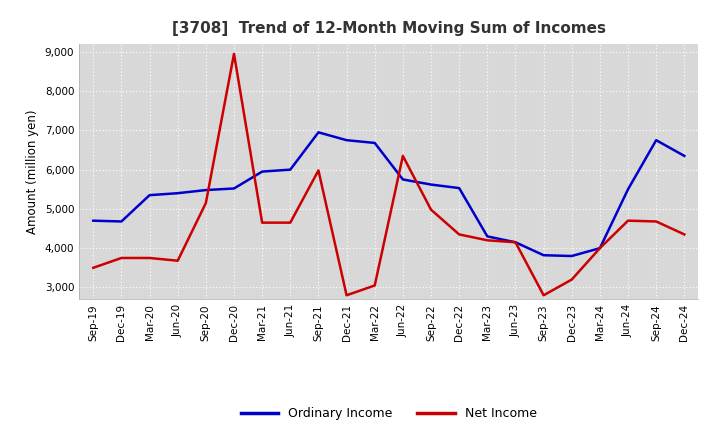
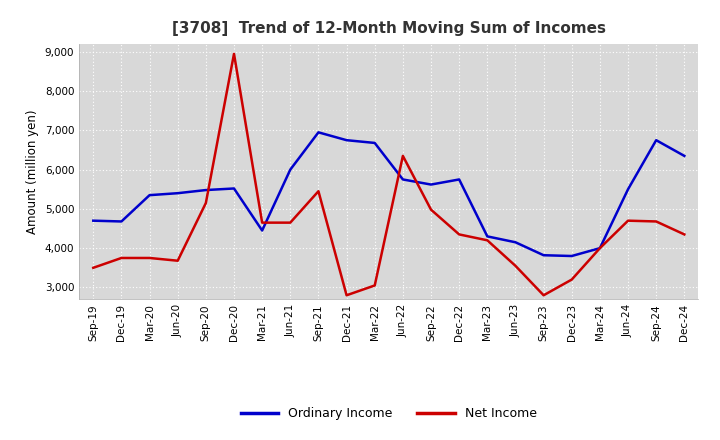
Ordinary Income/Mar-21: 5,950 -> 4,450
Net Income/Sep-21: 5,980 -> 5,450
Ordinary Income/Dec-22: 5,530 -> 5,750
Net Income/Jun-23: 4,150 -> 3,550
